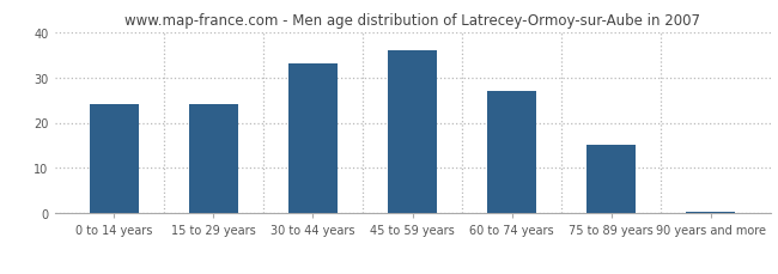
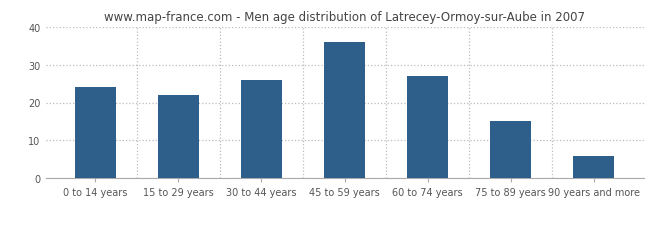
15 to 29 years: 24.0 -> 22.0
30 to 44 years: 33.0 -> 26.0
90 years and more: 0.5 -> 6.0
